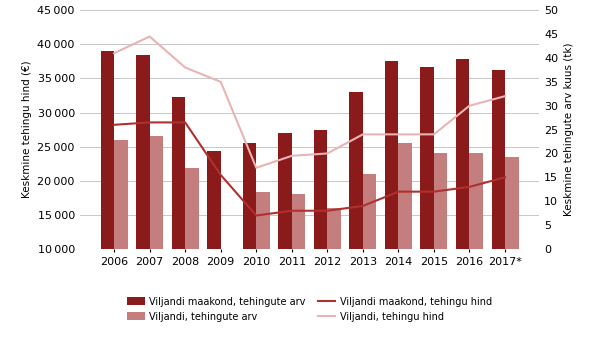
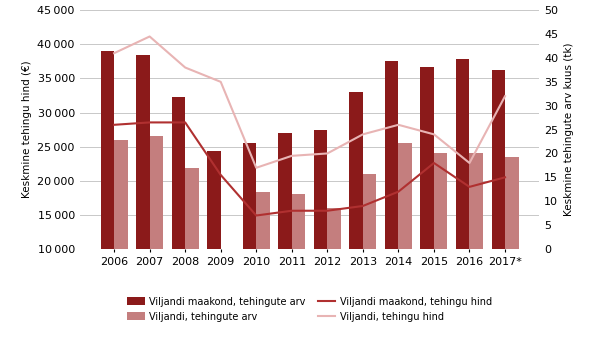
Viljandi, tehingu hind/2014: 24.0 -> 26.0
Viljandi maakond, tehingu hind/2015: 12.0 -> 18.0
Viljandi, tehingu hind/2016: 30.0 -> 18.0
